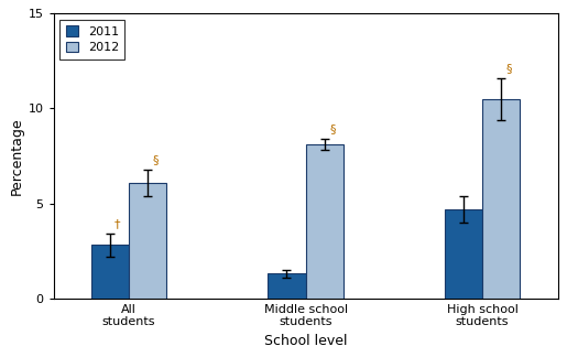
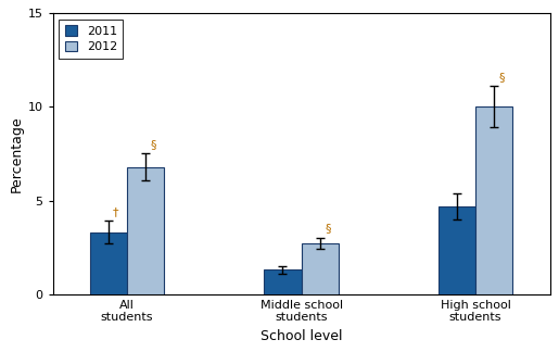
2011/All students: 2.8 -> 3.3
2012/All students: 6.1 -> 6.8
2012/Middle school students: 8.1 -> 2.7
2012/High school students: 10.5 -> 10.0
